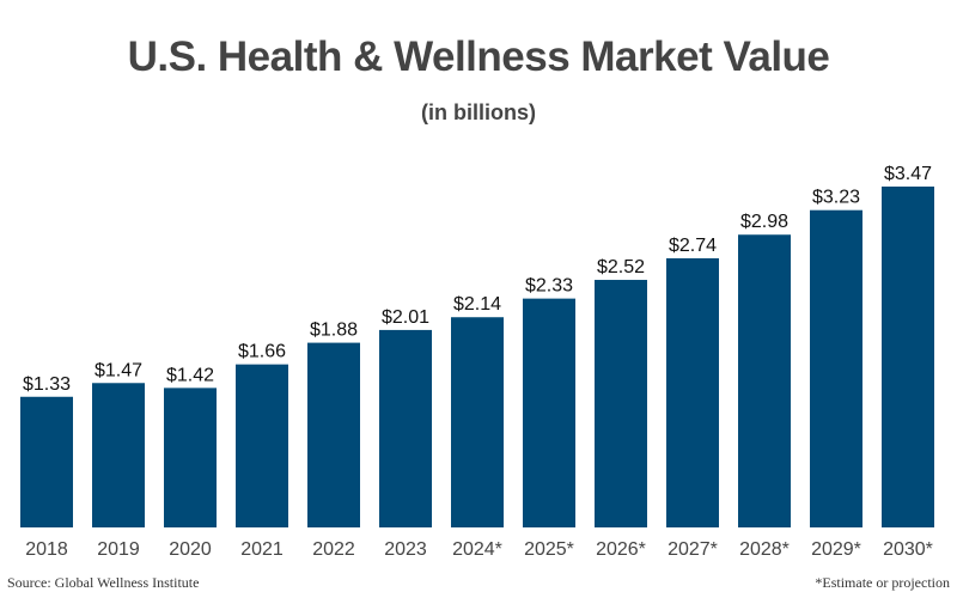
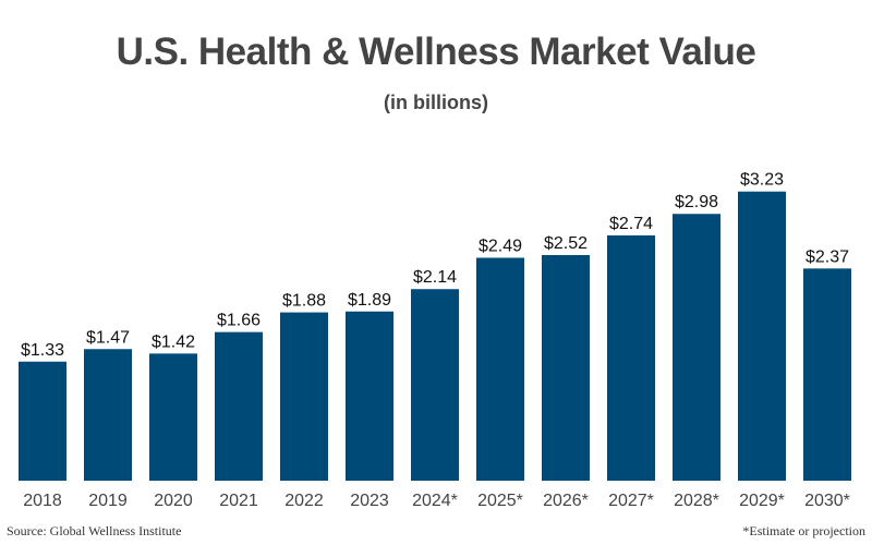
2023: $2.01 -> $1.89
2025*: $2.33 -> $2.49
2030*: $3.47 -> $2.37
